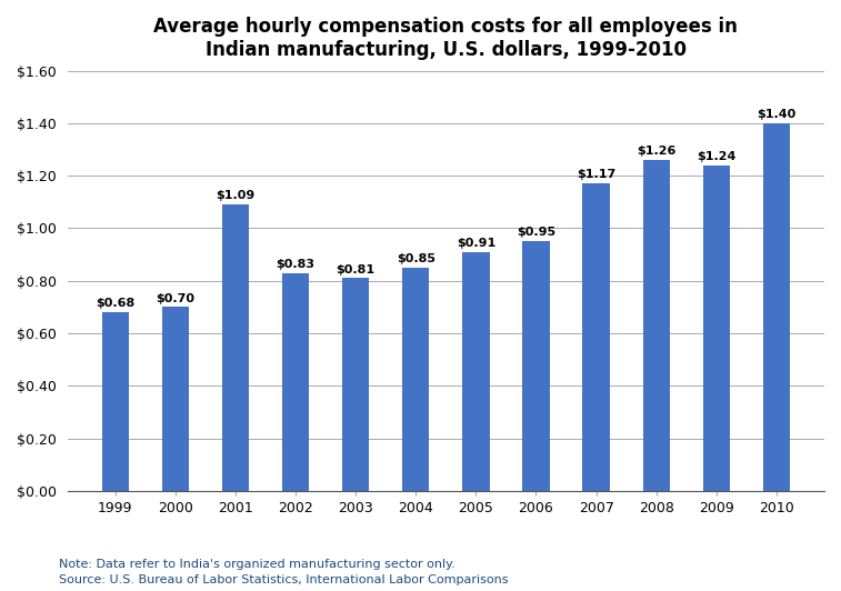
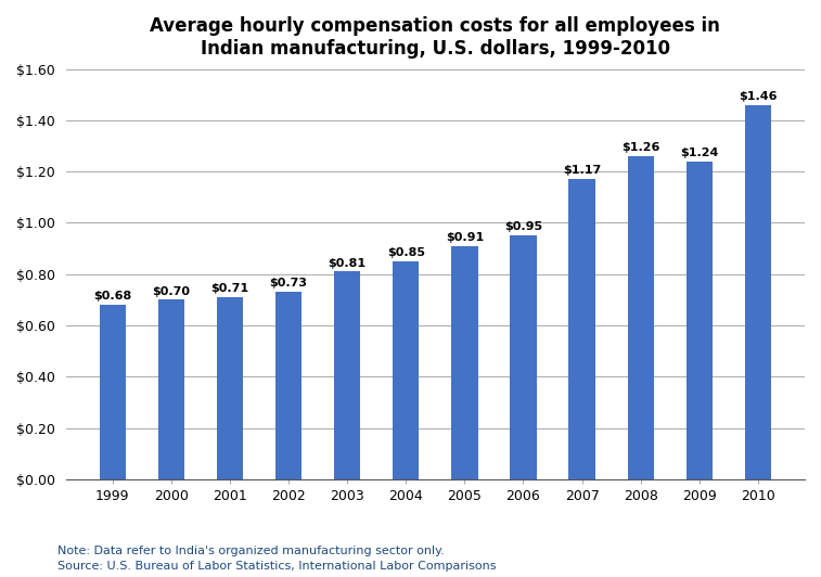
2001: $1.09 -> $0.71
2002: $0.83 -> $0.73
2010: $1.40 -> $1.46
